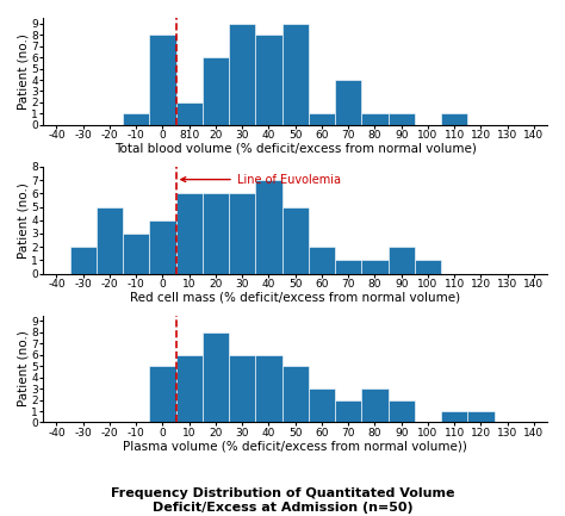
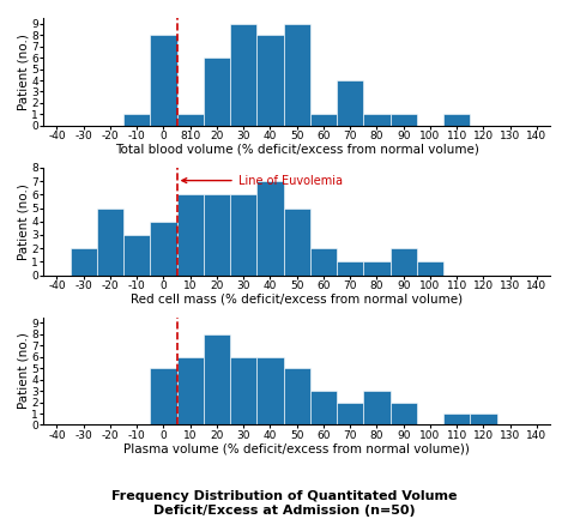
810: 2 -> 1
